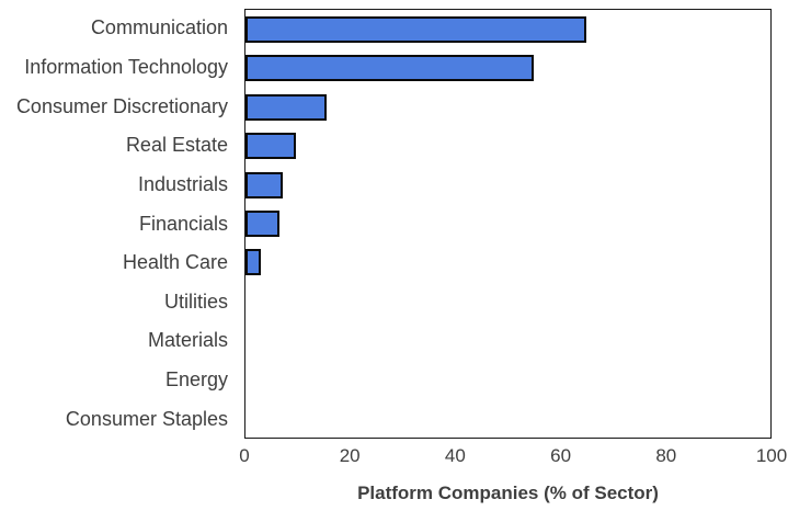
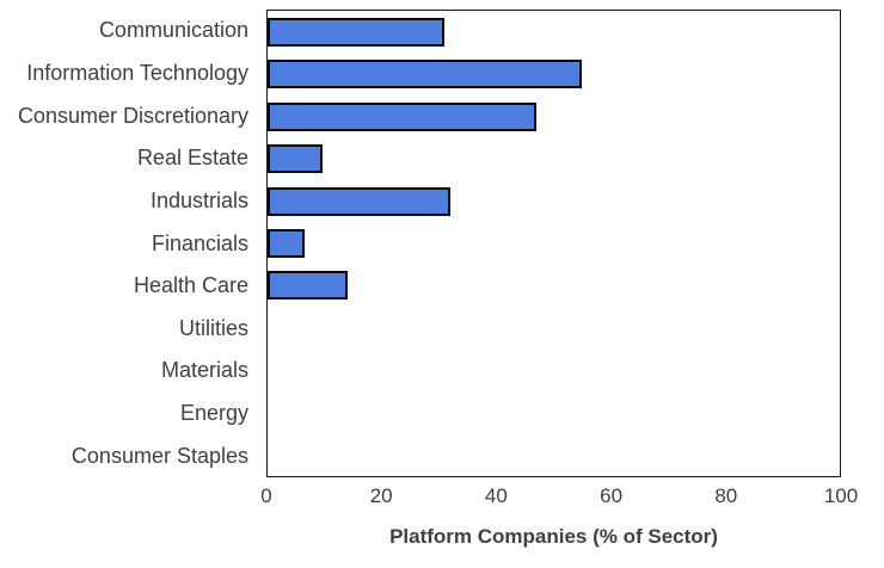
Communication: 65 -> 31
Consumer Discretionary: 16 -> 47
Industrials: 7 -> 32
Health Care: 3 -> 14
